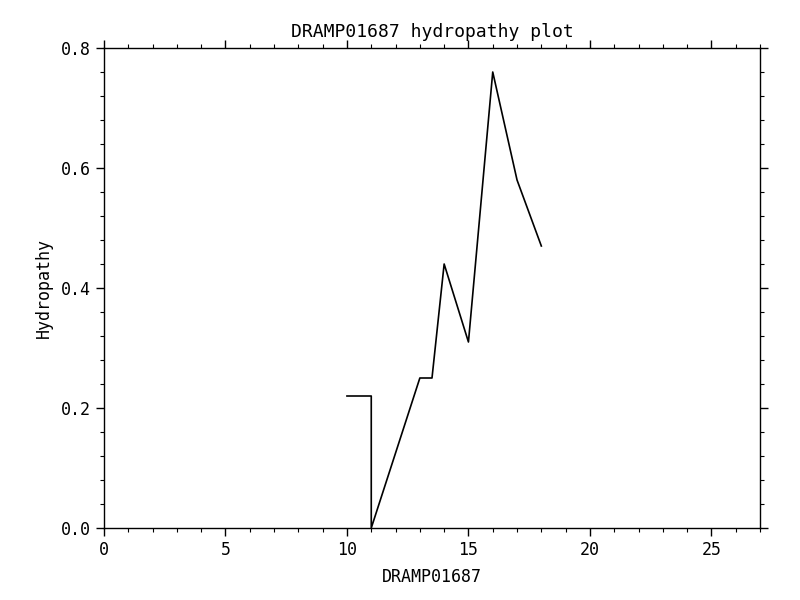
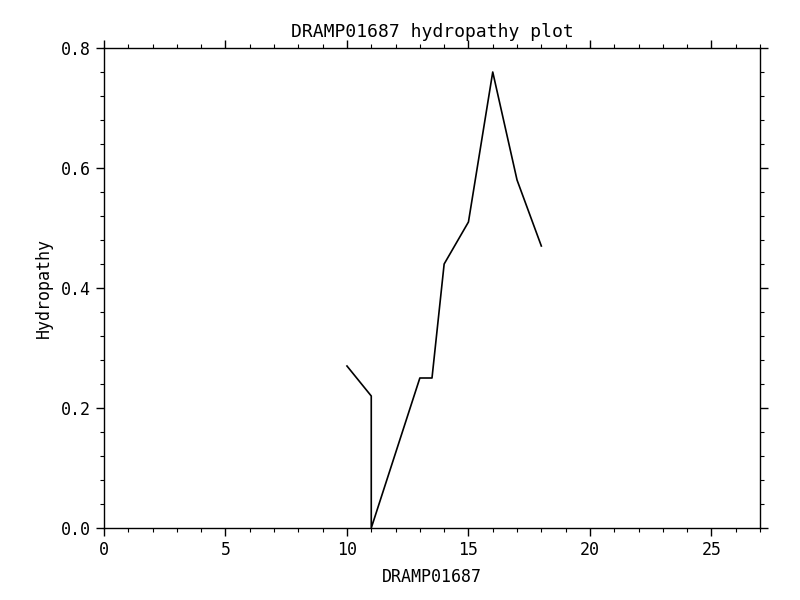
10: 0.22 -> 0.27
15: 0.31 -> 0.51
